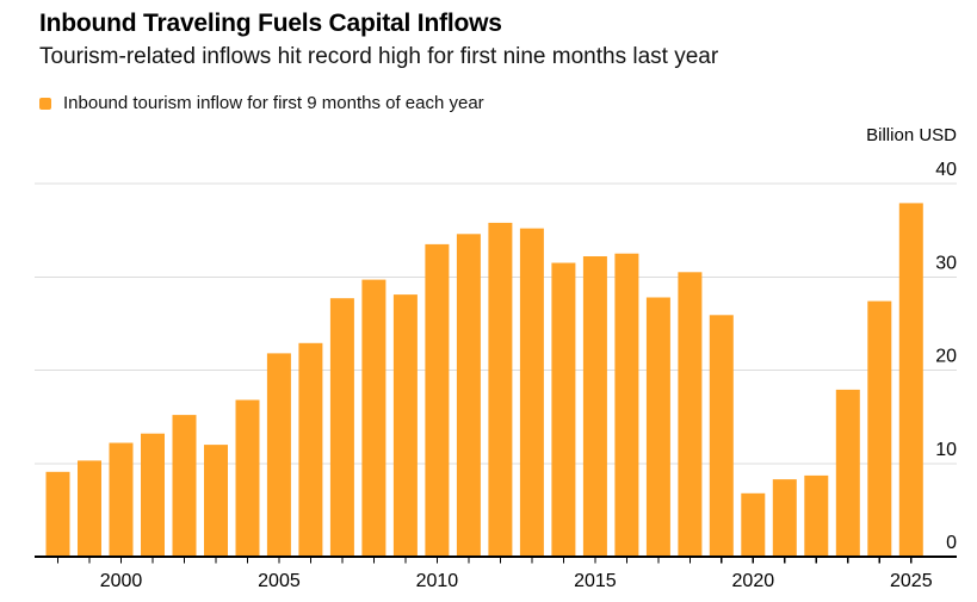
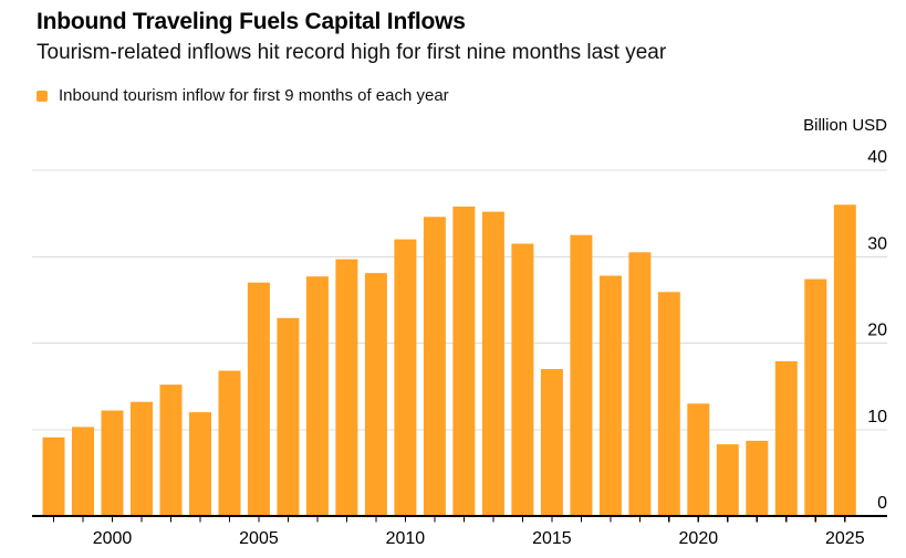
2005: 22 -> 27
2010: 34 -> 32
2015: 32 -> 17
2020: 7 -> 13
2025: 38 -> 36
